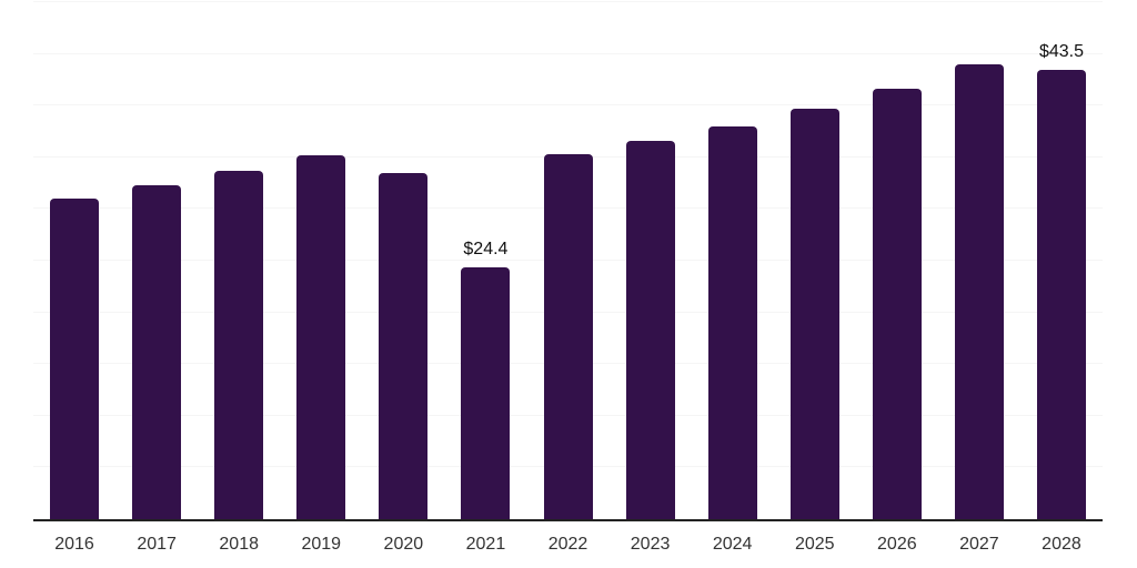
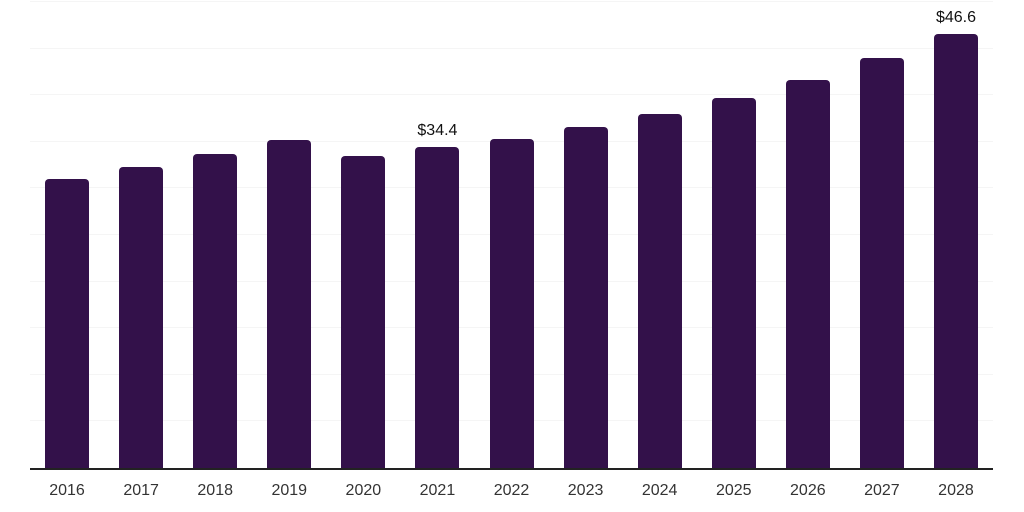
2021: $24.4 -> $34.4
2028: $43.5 -> $46.6
